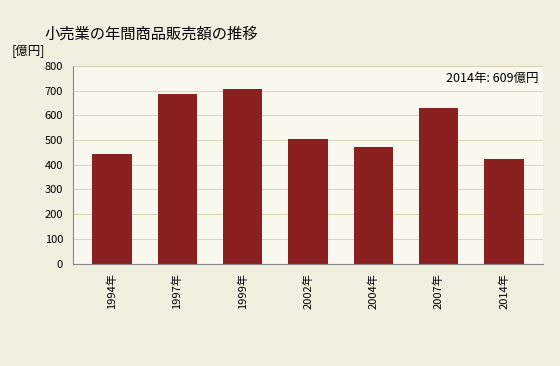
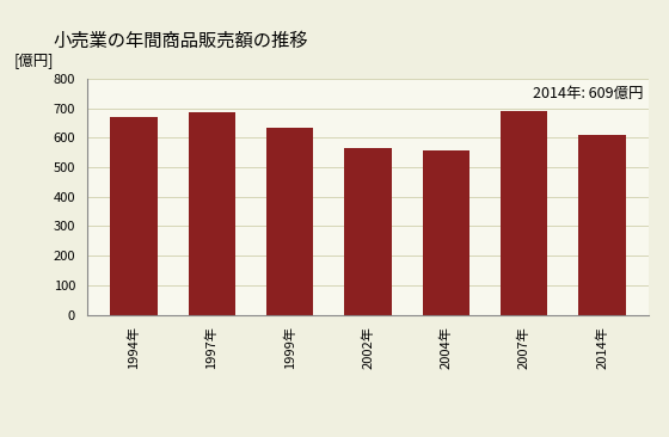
1994年: 445 -> 670
1999年: 705 -> 632
2002年: 505 -> 563
2004年: 470 -> 557
2007年: 630 -> 690
2014年: 425 -> 609
